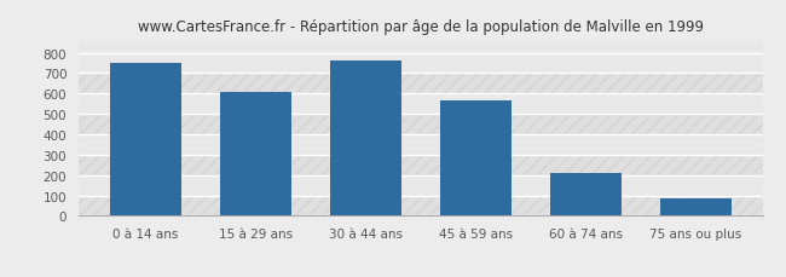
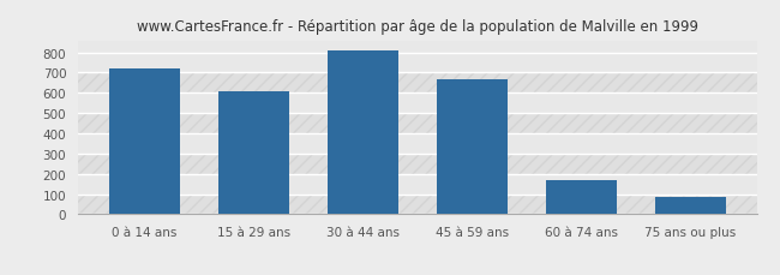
0 à 14 ans: 750 -> 720
30 à 44 ans: 760 -> 810
45 à 59 ans: 570 -> 670
60 à 74 ans: 210 -> 170
